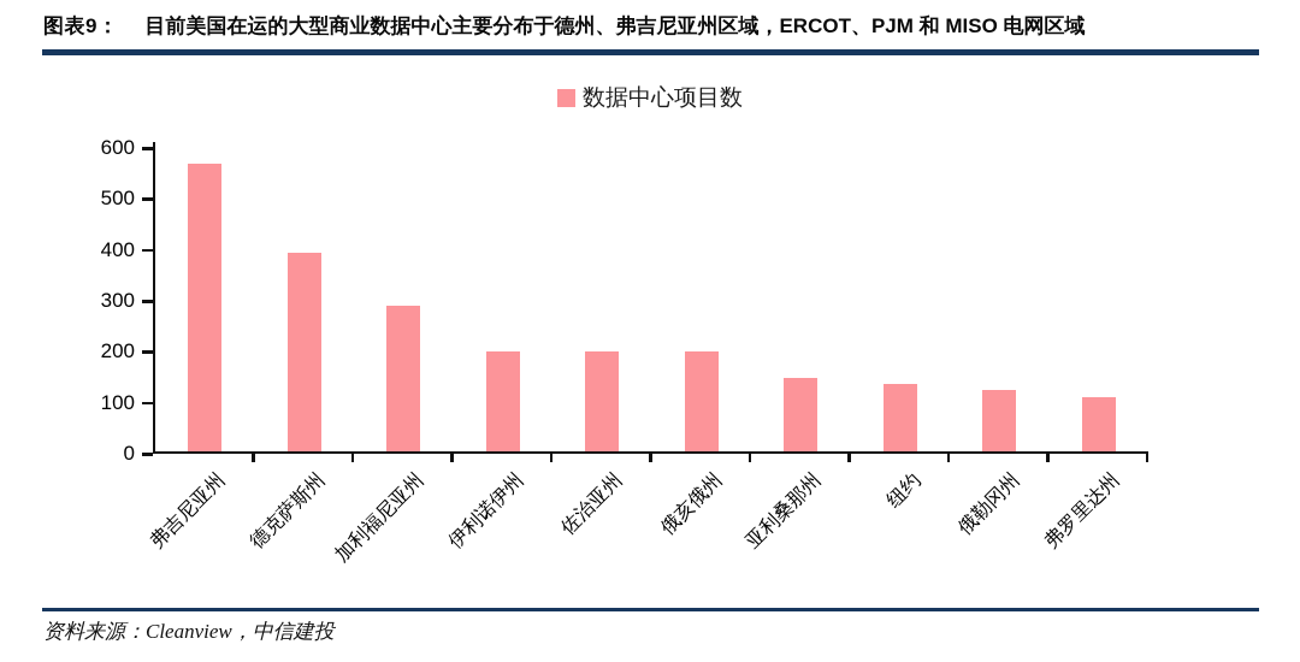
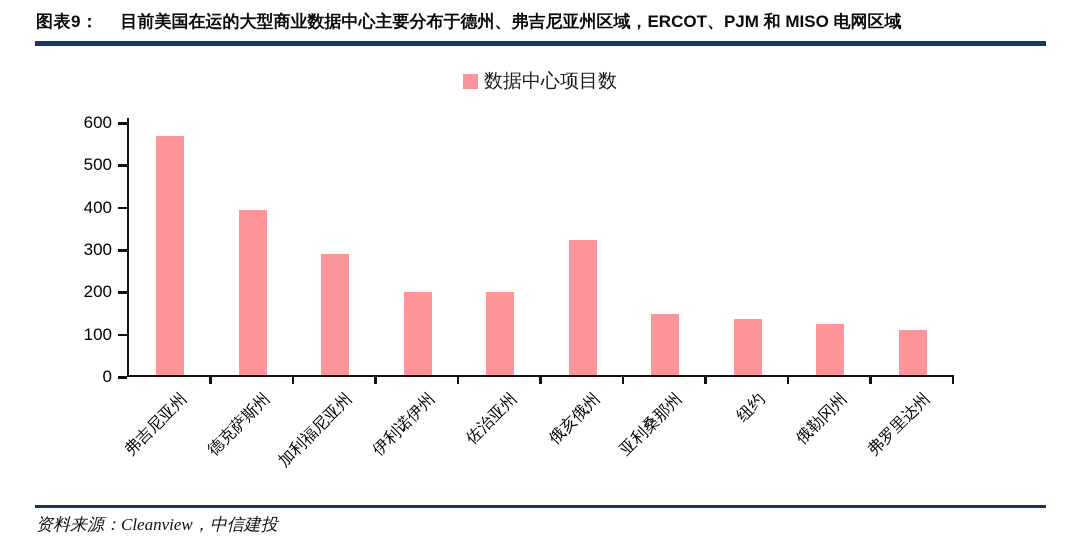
俄亥俄州: 200 -> 320
